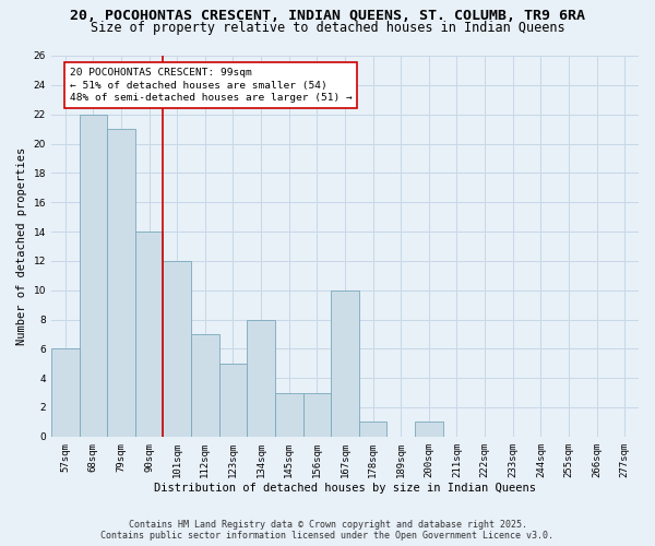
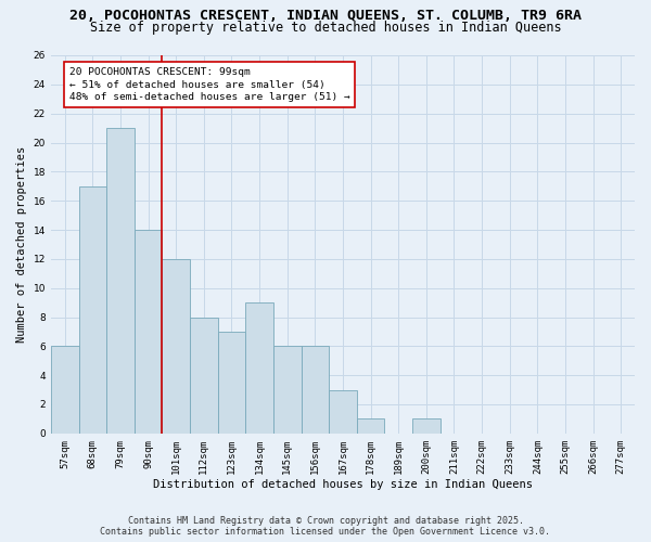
68sqm: 22 -> 17
112sqm: 7 -> 8
123sqm: 5 -> 7
134sqm: 8 -> 9
145sqm: 3 -> 6
156sqm: 3 -> 6
167sqm: 10 -> 3
